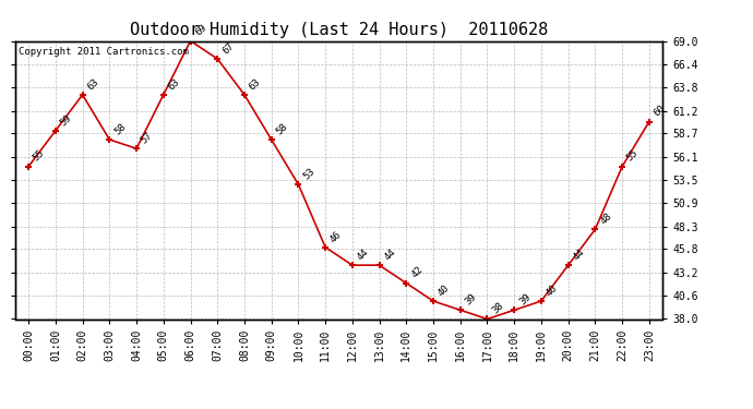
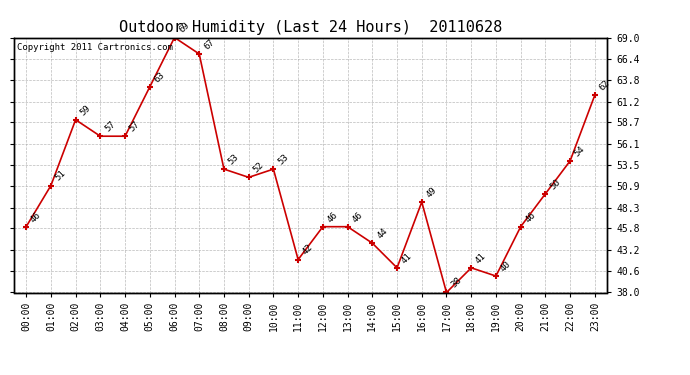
00:00: 55 -> 46
01:00: 59 -> 51
02:00: 63 -> 59
03:00: 58 -> 57
08:00: 63 -> 53
09:00: 58 -> 52
11:00: 46 -> 42
12:00: 44 -> 46
13:00: 44 -> 46
14:00: 42 -> 44
15:00: 40 -> 41
16:00: 39 -> 49
18:00: 39 -> 41
20:00: 44 -> 46
21:00: 48 -> 50
22:00: 55 -> 54
23:00: 60 -> 62
